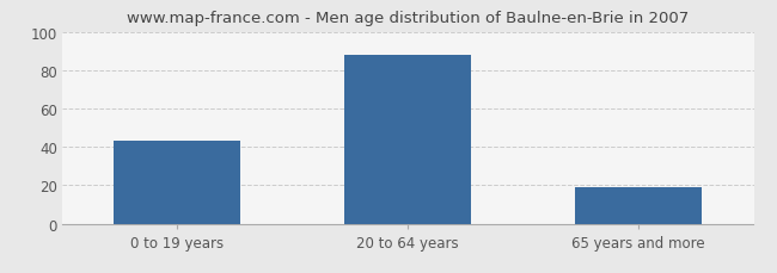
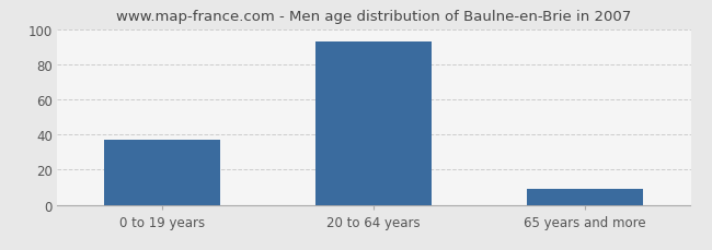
0 to 19 years: 43 -> 37
20 to 64 years: 88 -> 93
65 years and more: 19 -> 9
